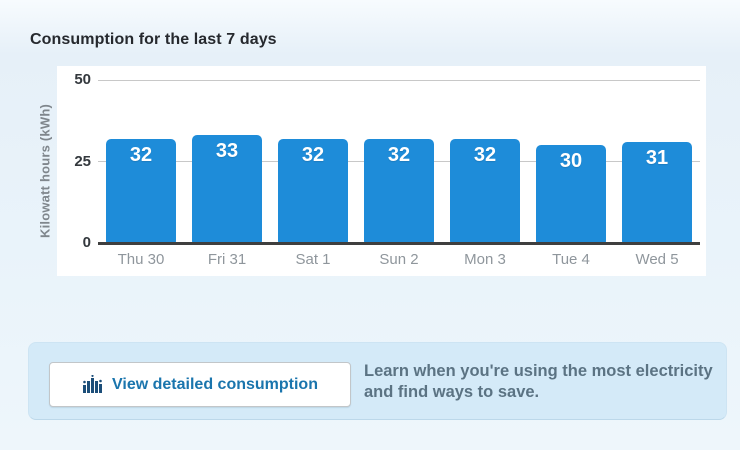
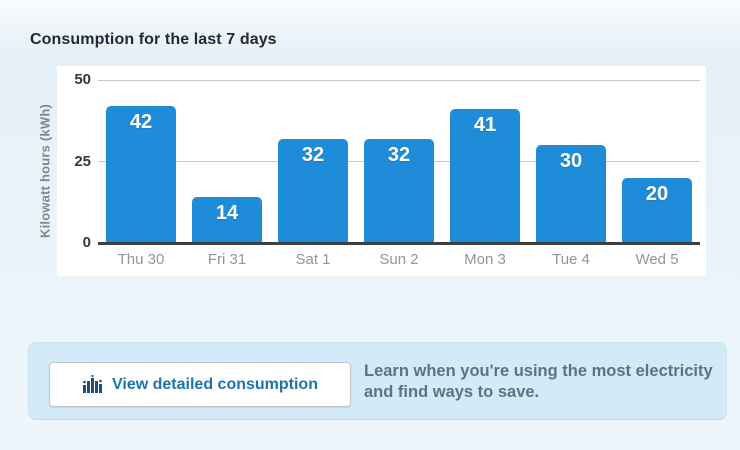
Thu 30: 32 -> 42
Fri 31: 33 -> 14
Mon 3: 32 -> 41
Wed 5: 31 -> 20
